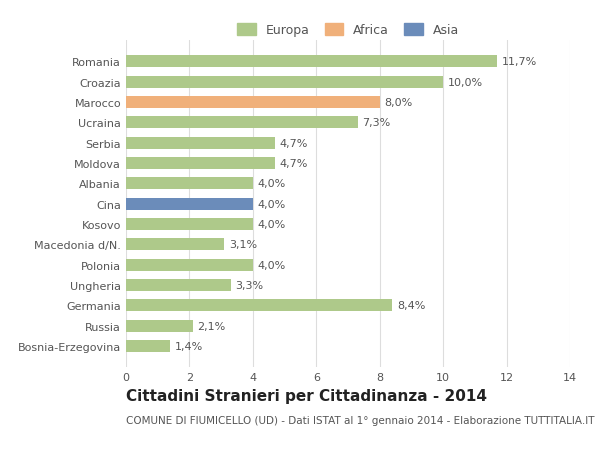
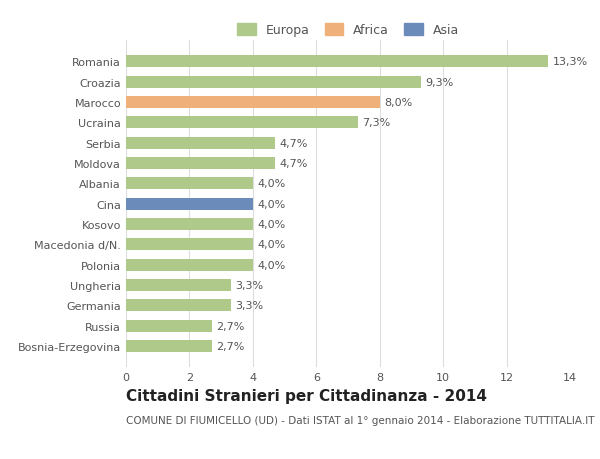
Romania: 11,7% -> 13,3%
Croazia: 10,0% -> 9,3%
Macedonia d/N.: 3,1% -> 4,0%
Germania: 8,4% -> 3,3%
Russia: 2,1% -> 2,7%
Bosnia-Erzegovina: 1,4% -> 2,7%
